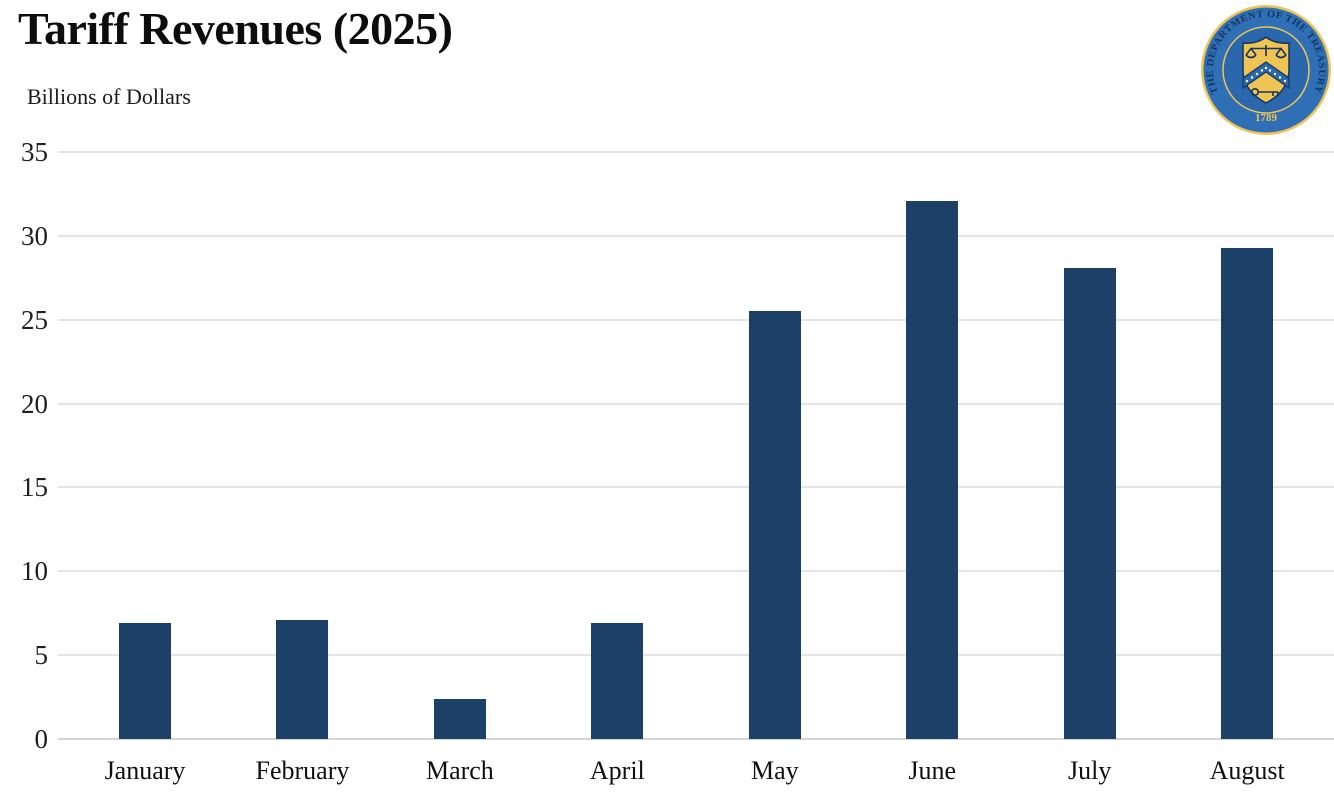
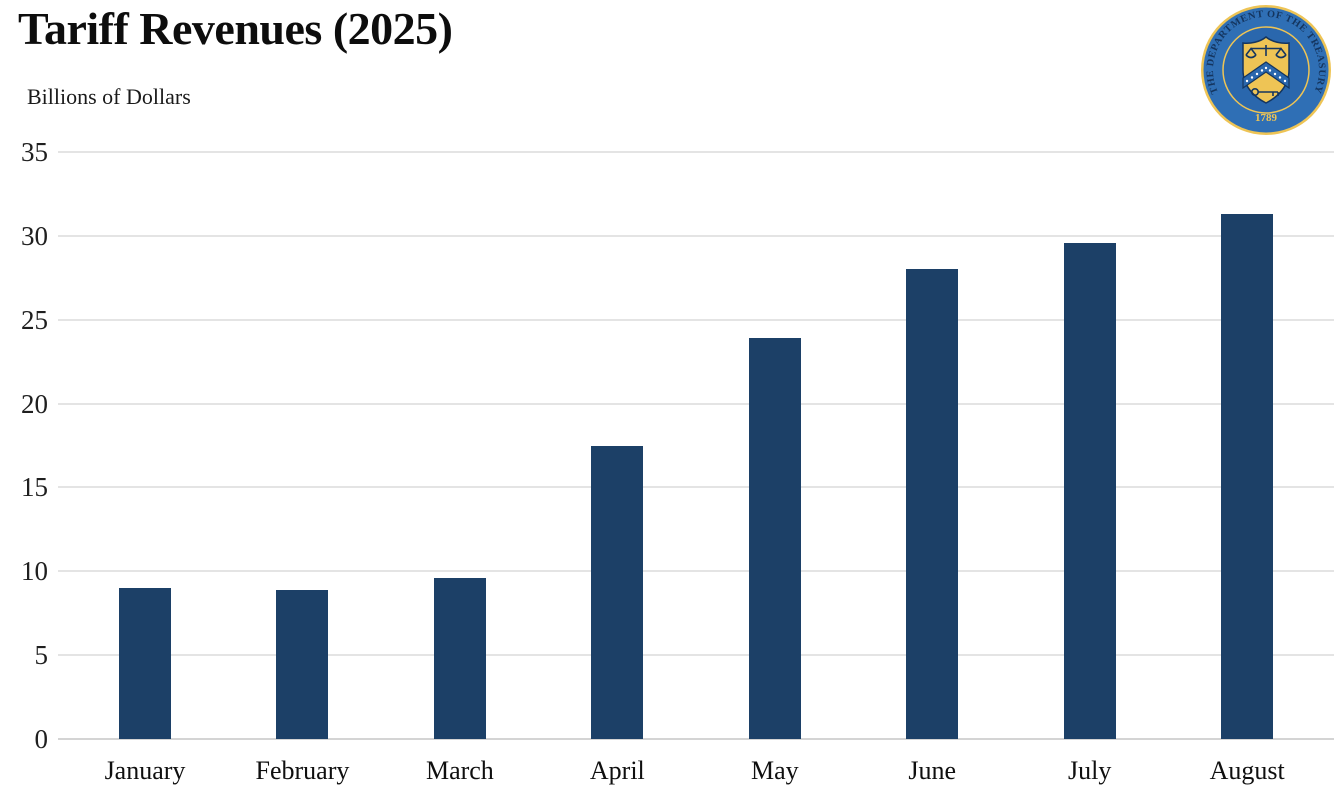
January: 6.9 -> 9.0
February: 7.1 -> 8.9
March: 2.4 -> 9.6
April: 6.9 -> 17.5
May: 25.5 -> 23.9
June: 32.1 -> 28.0
July: 28.1 -> 29.6
August: 29.3 -> 31.3
